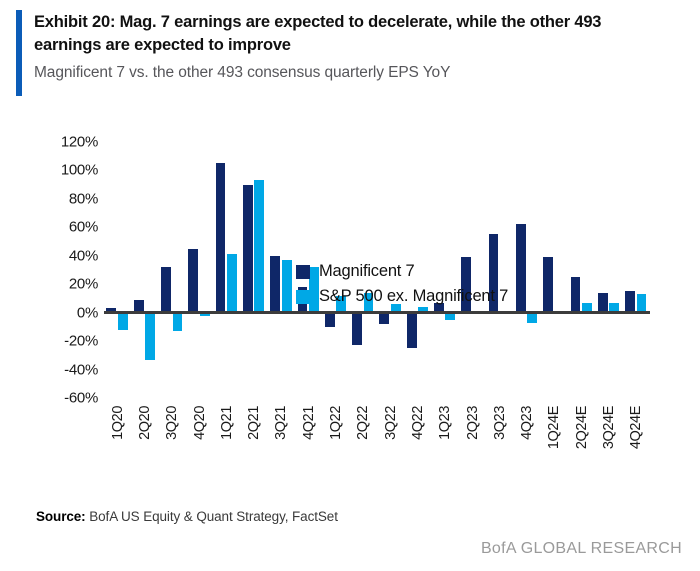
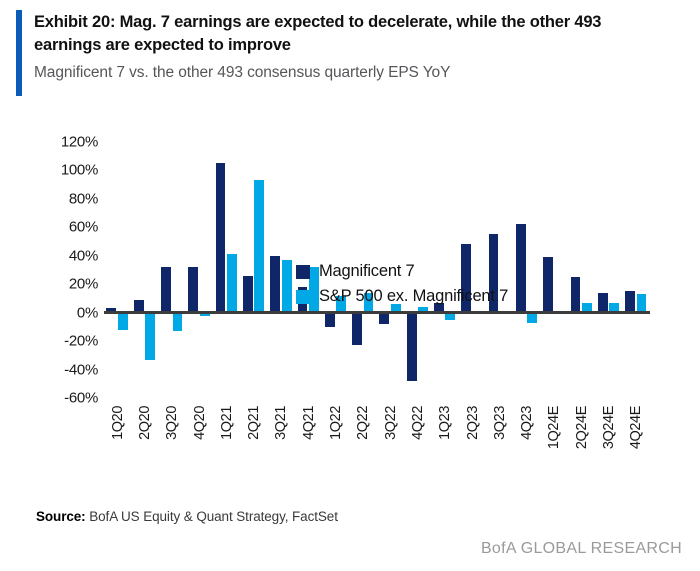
Magnificent 7/4Q20: 45% -> 32%
Magnificent 7/2Q21: 90% -> 26%
Magnificent 7/4Q22: -25% -> -48%
Magnificent 7/2Q23: 39% -> 48%
